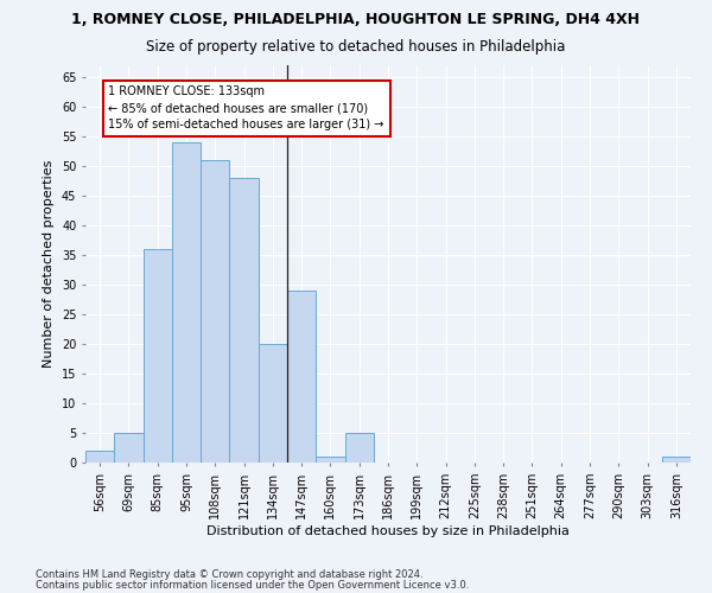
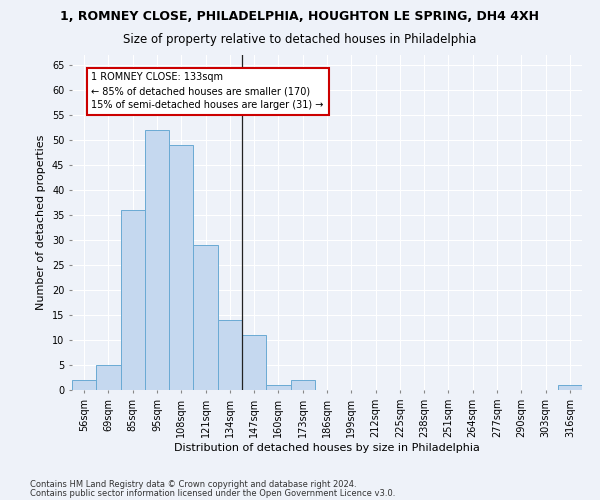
95sqm: 54 -> 52
108sqm: 51 -> 49
121sqm: 48 -> 29
134sqm: 20 -> 14
147sqm: 29 -> 11
173sqm: 5 -> 2
